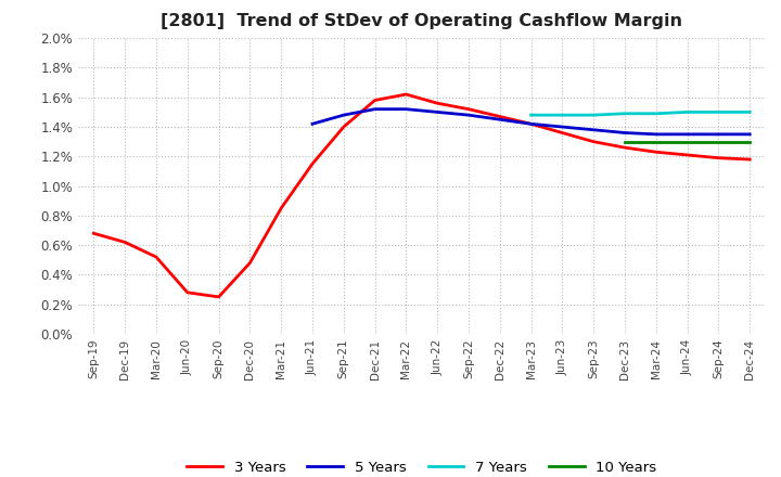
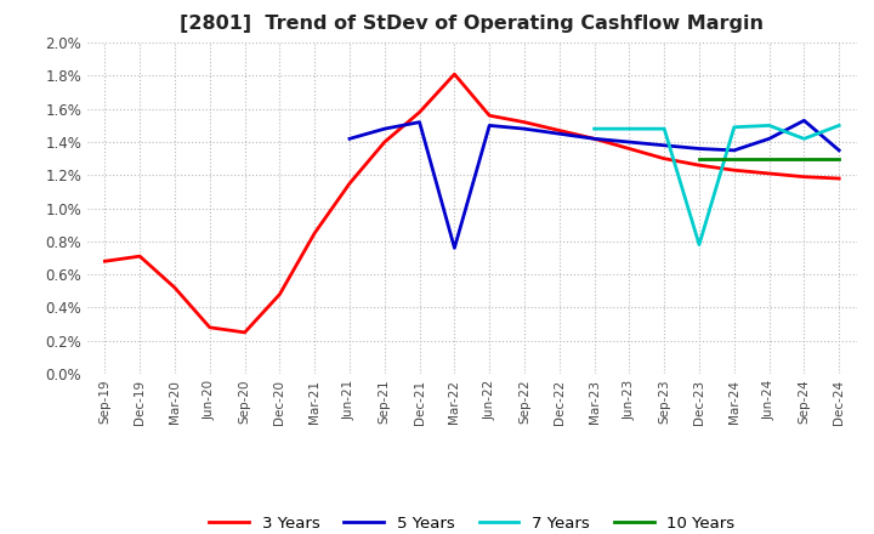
3 Years/Dec-19: 0.62% -> 0.71%
3 Years/Mar-22: 1.62% -> 1.81%
5 Years/Mar-22: 1.52% -> 0.76%
7 Years/Dec-23: 1.49% -> 0.78%
5 Years/Jun-24: 1.35% -> 1.42%
5 Years/Sep-24: 1.35% -> 1.53%
7 Years/Sep-24: 1.50% -> 1.42%
